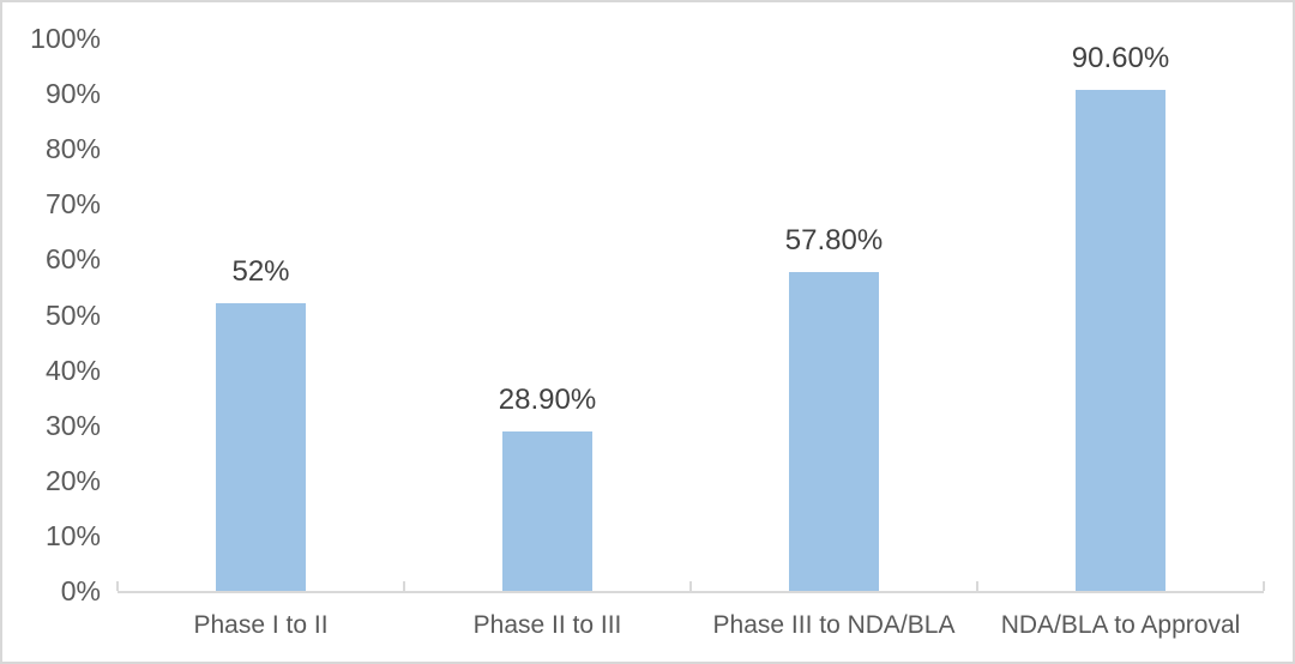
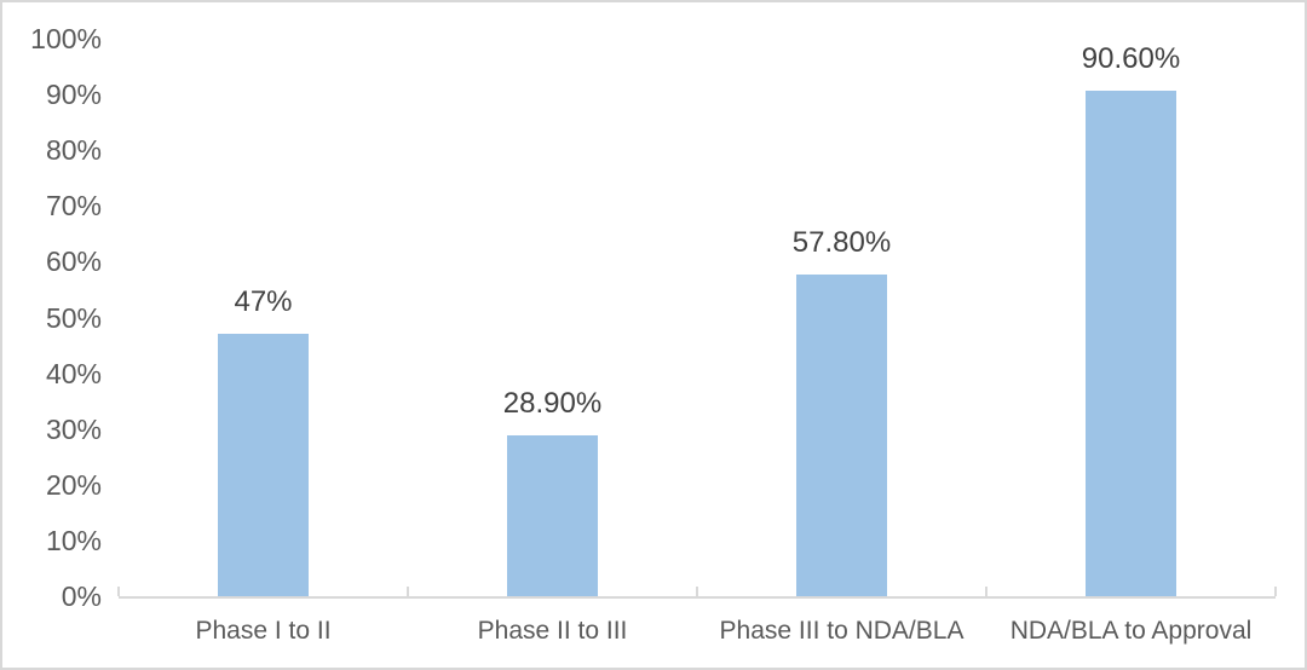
Phase I to II: 52% -> 47%
